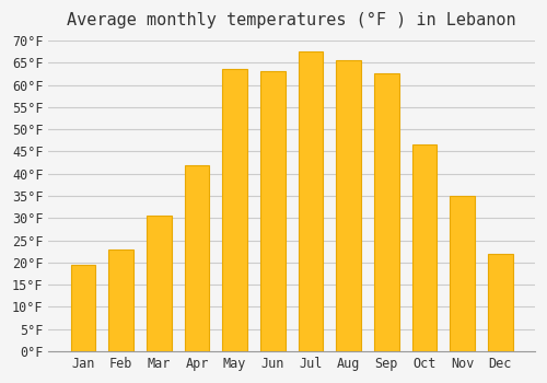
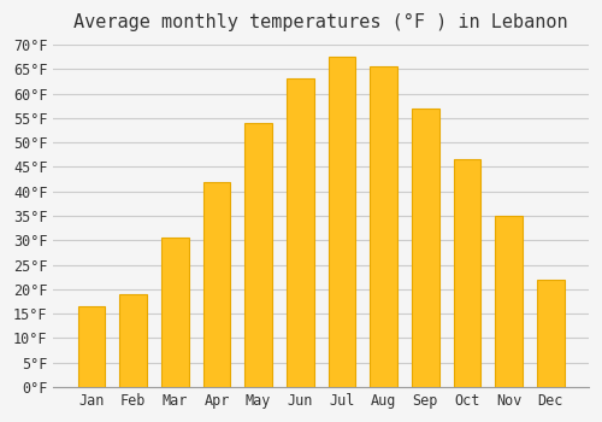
Jan: 19.5°F -> 16.5°F
Feb: 23.0°F -> 19.0°F
May: 63.5°F -> 54.0°F
Sep: 62.5°F -> 57.0°F
